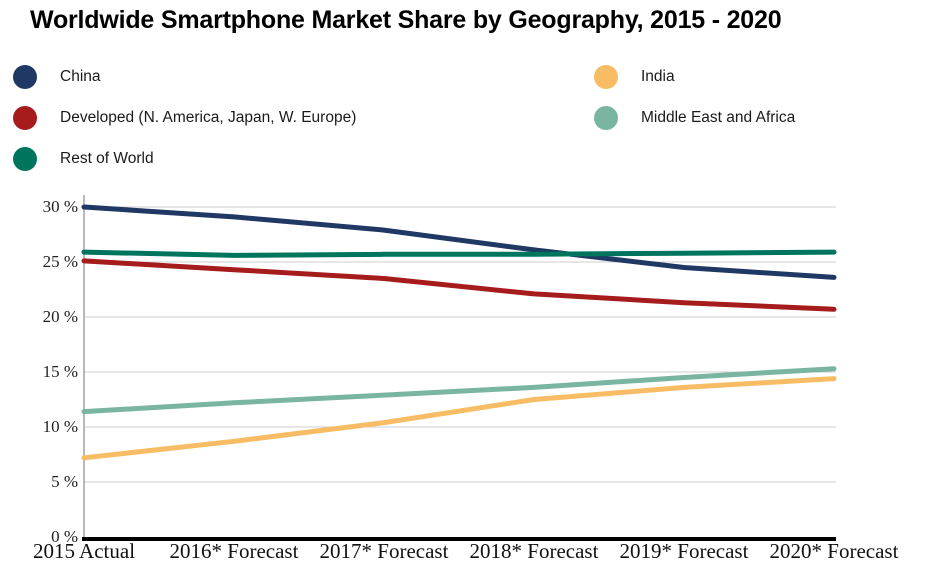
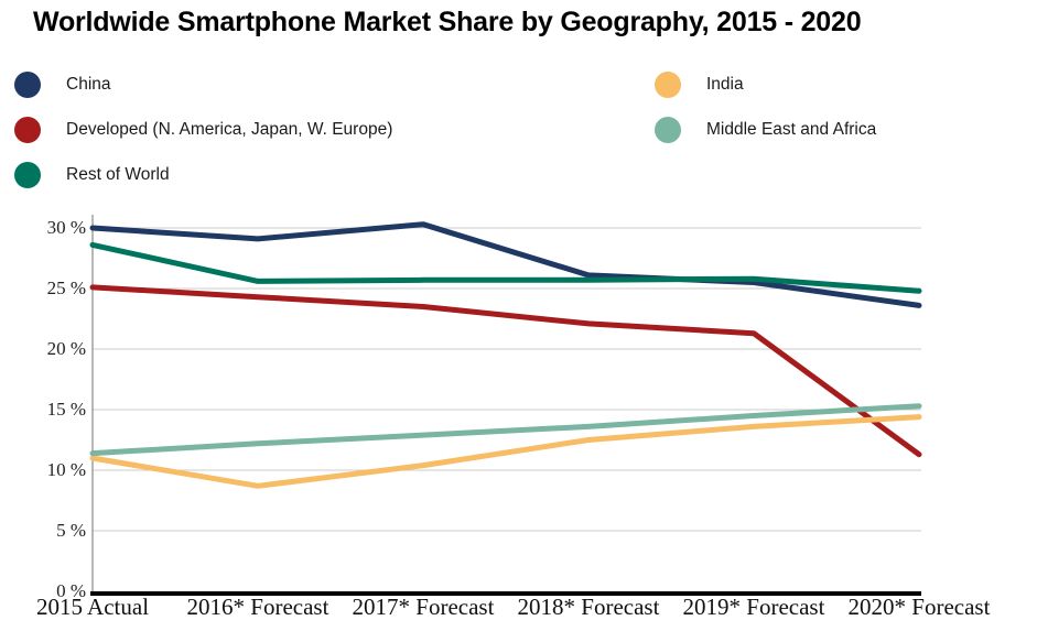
Rest of World/2015 Actual: 25.9% -> 28.6%
India/2015 Actual: 7.2% -> 11.0%
China/2017* Forecast: 27.9% -> 30.3%
China/2019* Forecast: 24.5% -> 25.5%
Developed (N. America, Japan, W. Europe)/2020* Forecast: 20.7% -> 11.3%
Rest of World/2020* Forecast: 25.9% -> 24.8%
